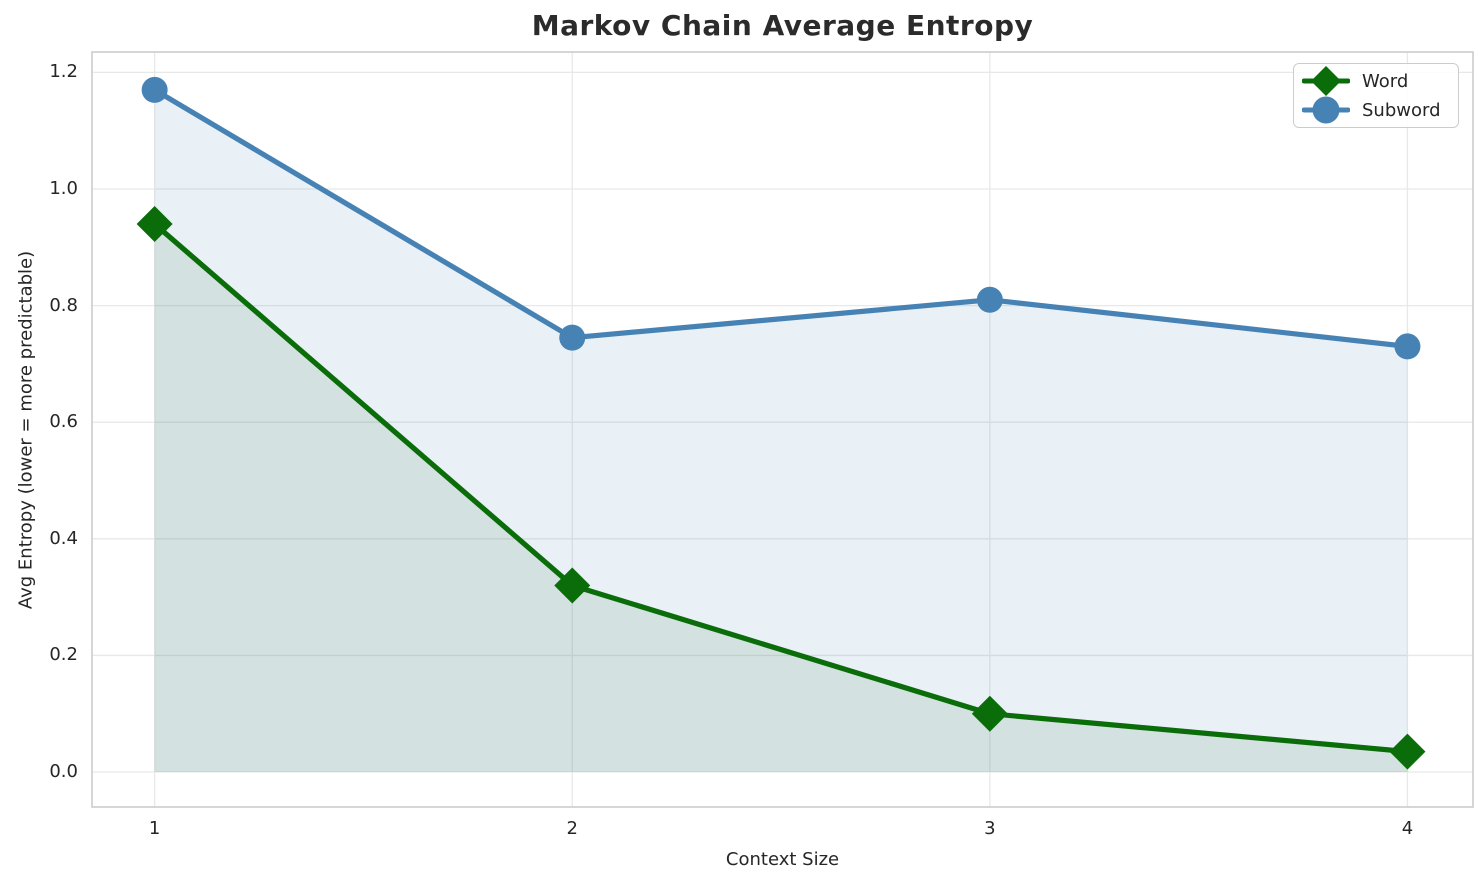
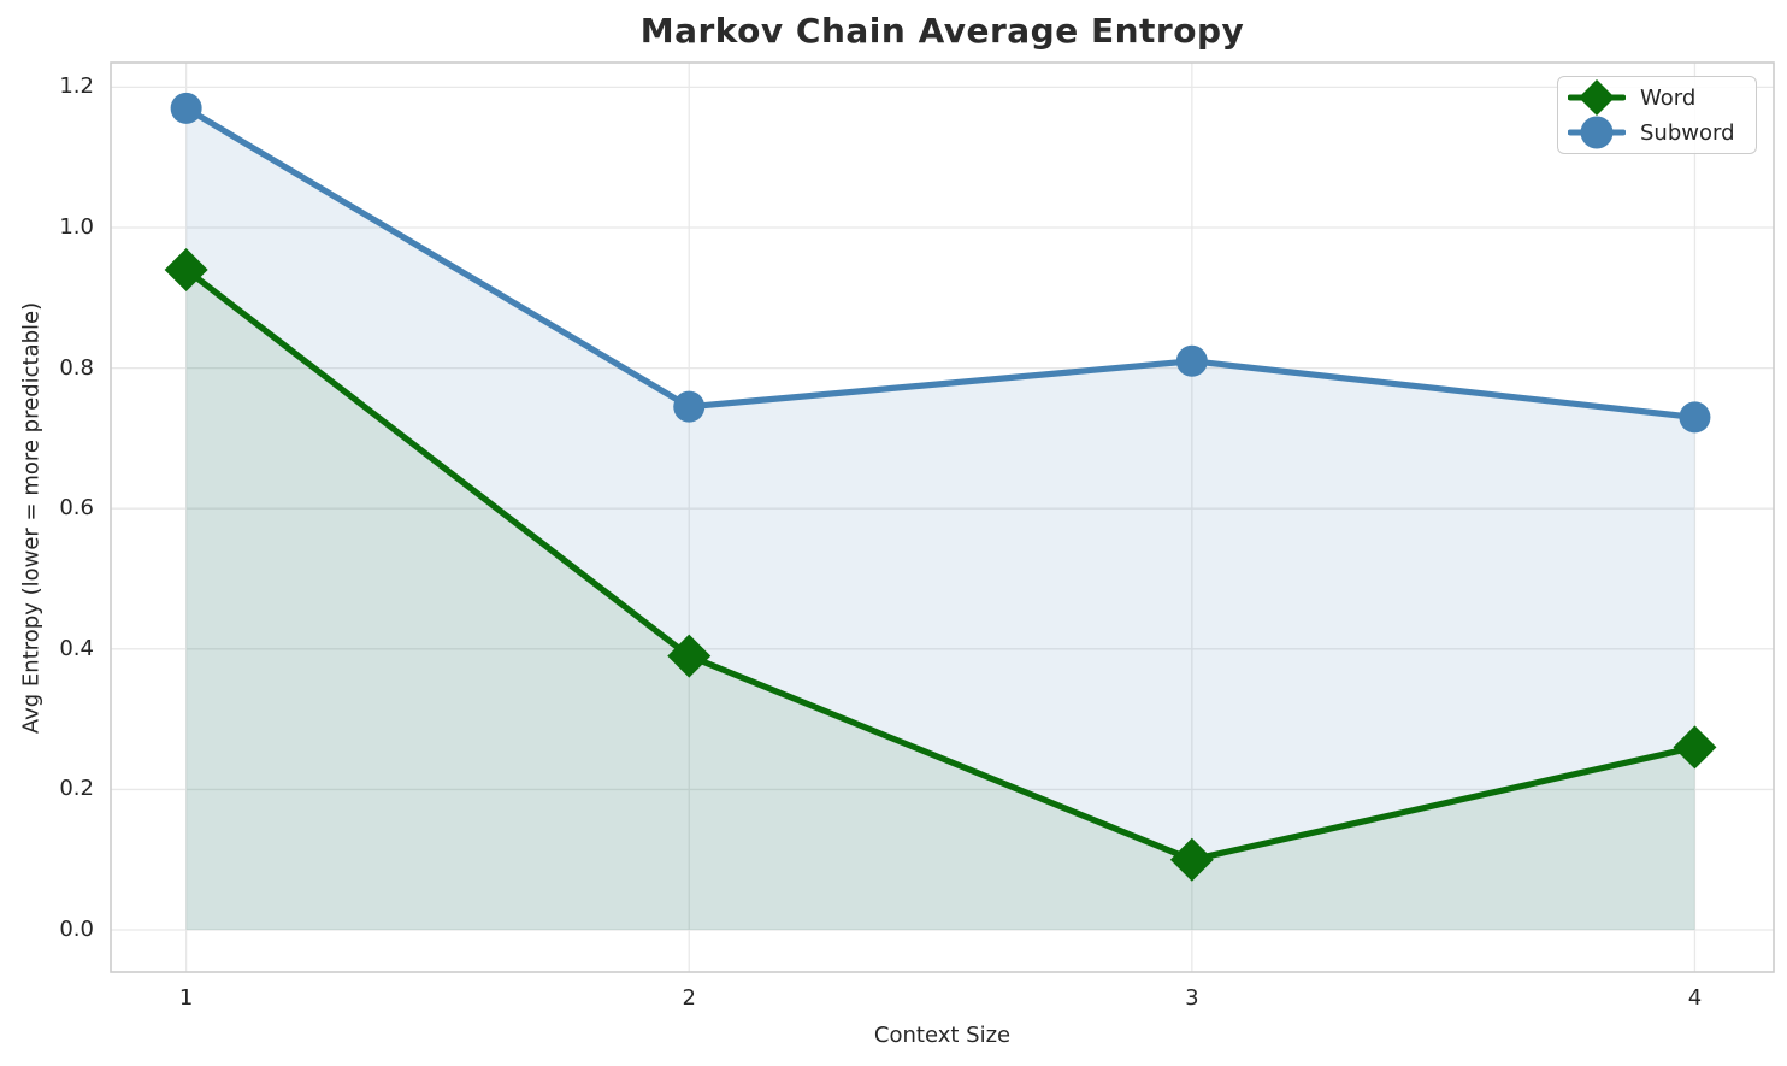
Word/2: 0.32 -> 0.39
Word/4: 0.04 -> 0.26
